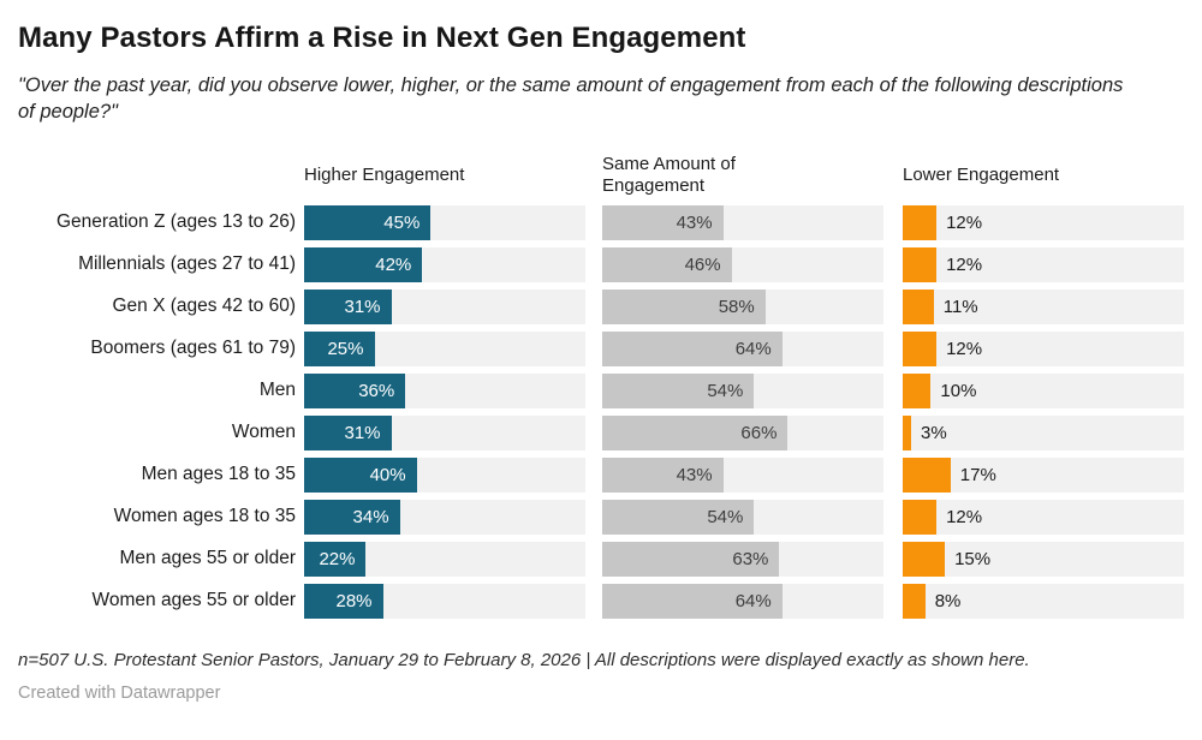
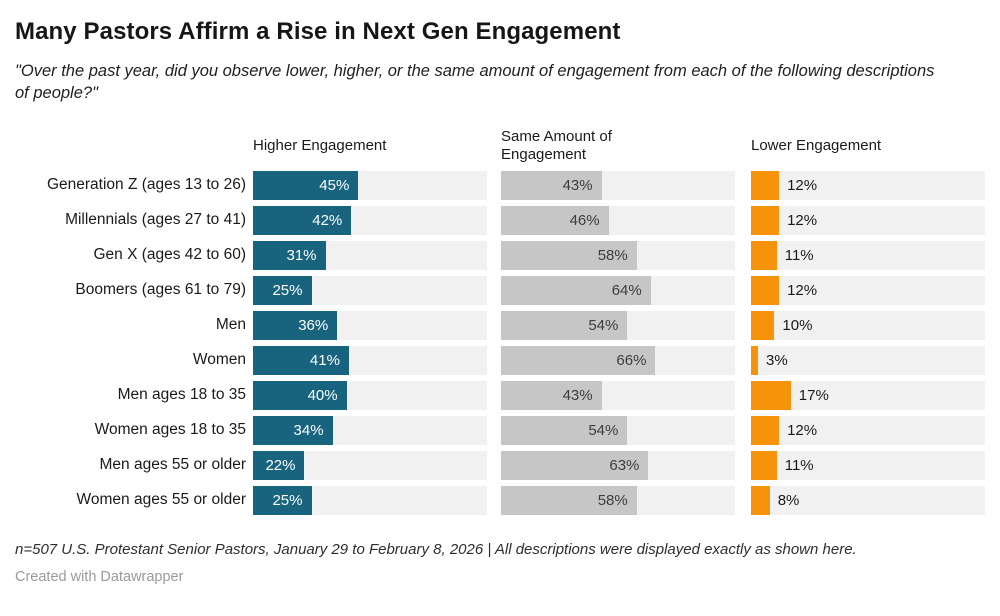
Higher Engagement/Women: 31% -> 41%
Lower Engagement/Men ages 55 or older: 15% -> 11%
Higher Engagement/Women ages 55 or older: 28% -> 25%
Same Amount of Engagement/Women ages 55 or older: 64% -> 58%
